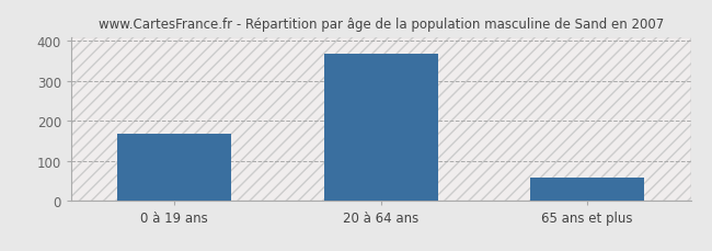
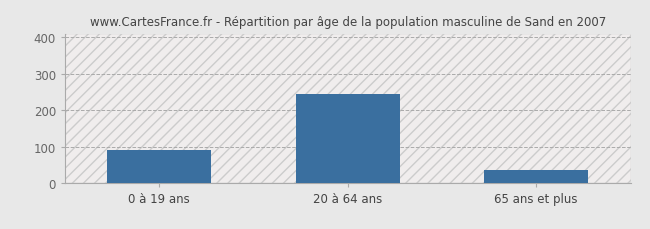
0 à 19 ans: 167 -> 90
20 à 64 ans: 367 -> 245
65 ans et plus: 57 -> 35
